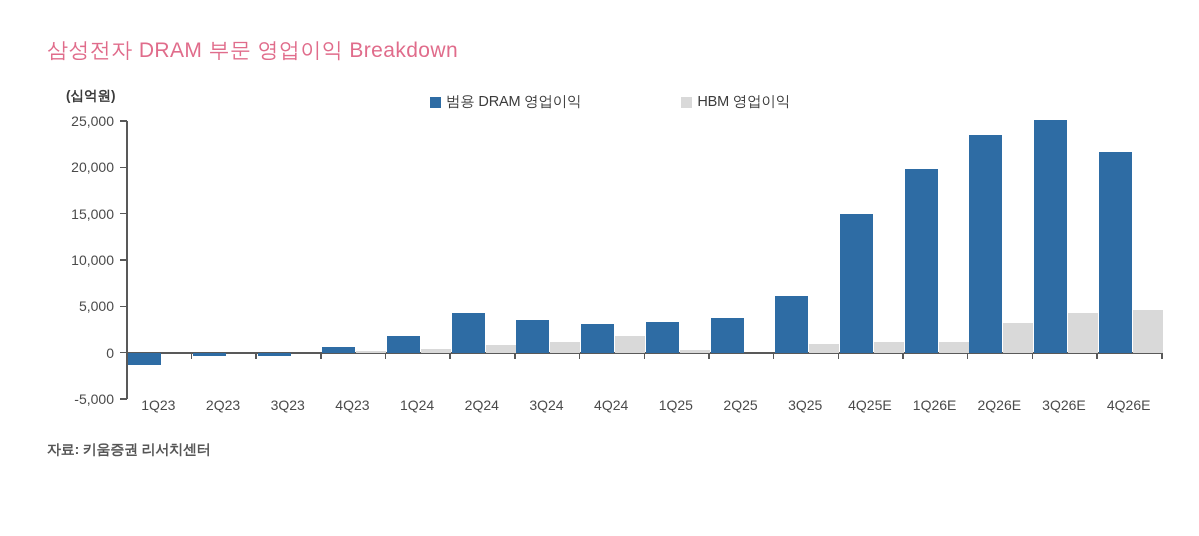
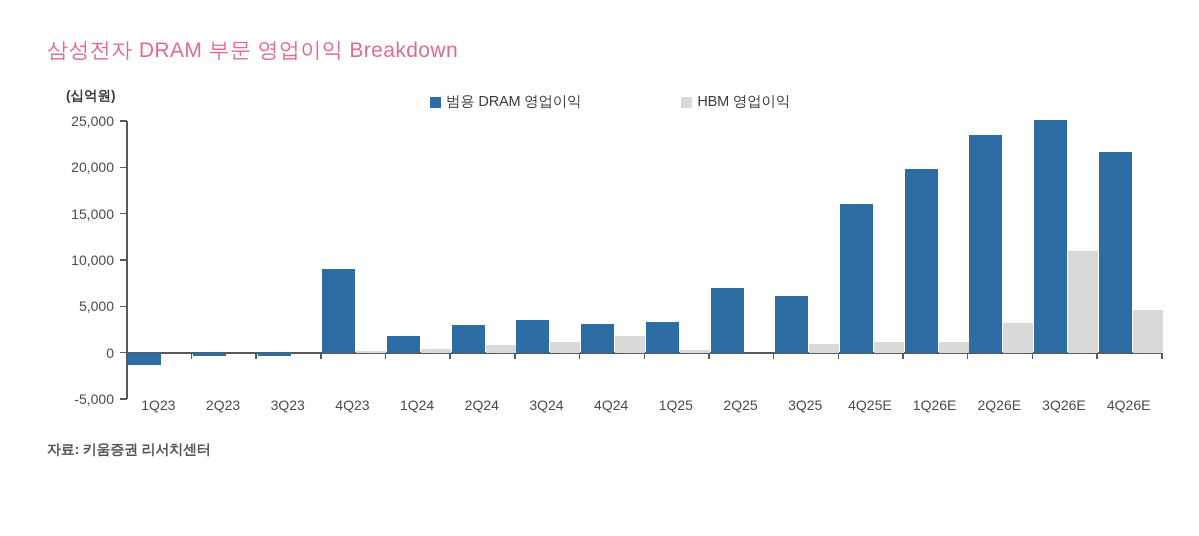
범용 DRAM 영업이익/4Q23: 1000 -> 9000
범용 DRAM 영업이익/2Q24: 4000 -> 3000
범용 DRAM 영업이익/2Q25: 4000 -> 7000
범용 DRAM 영업이익/4Q25E: 15000 -> 16000
HBM 영업이익/3Q26E: 4000 -> 11000
